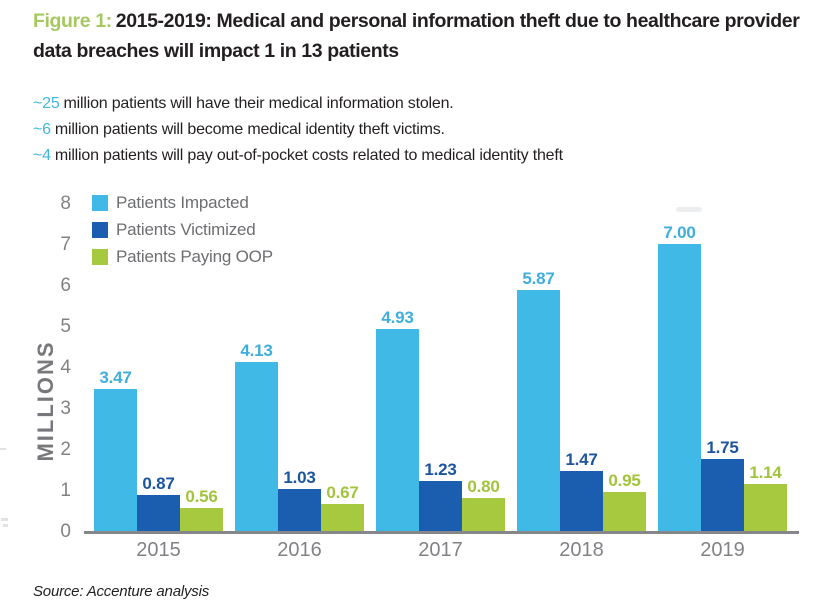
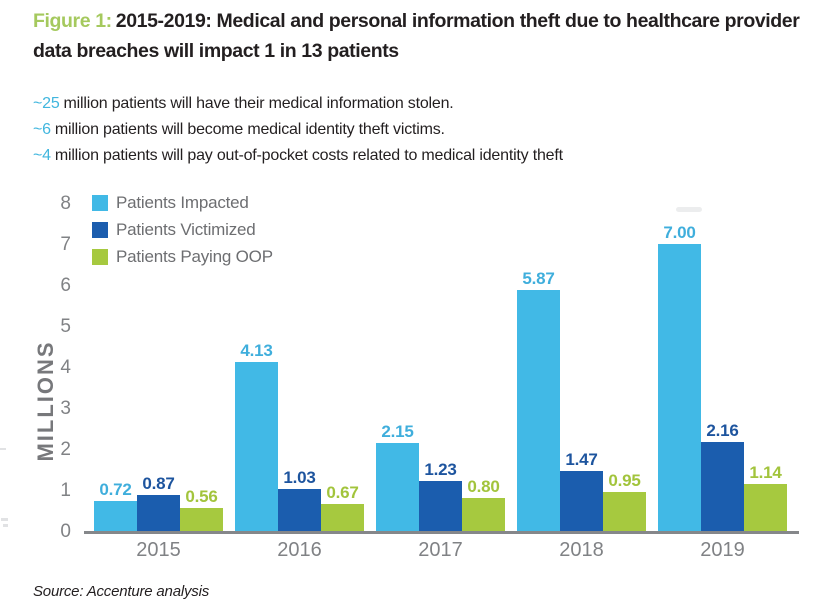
Patients Impacted/2015: 3.47 -> 0.72
Patients Impacted/2017: 4.93 -> 2.15
Patients Victimized/2019: 1.75 -> 2.16
